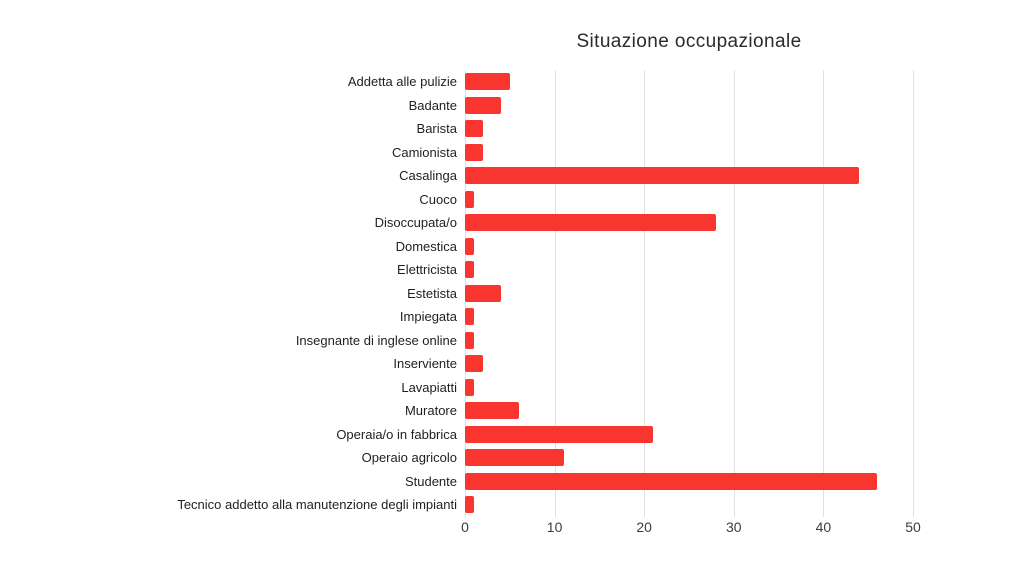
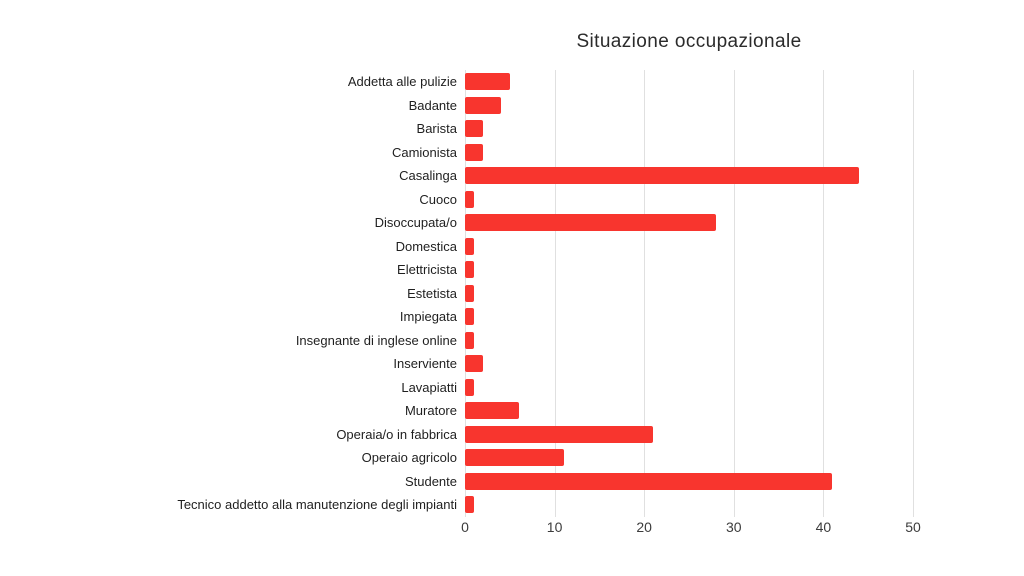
Estetista: 4 -> 1
Studente: 46 -> 41
